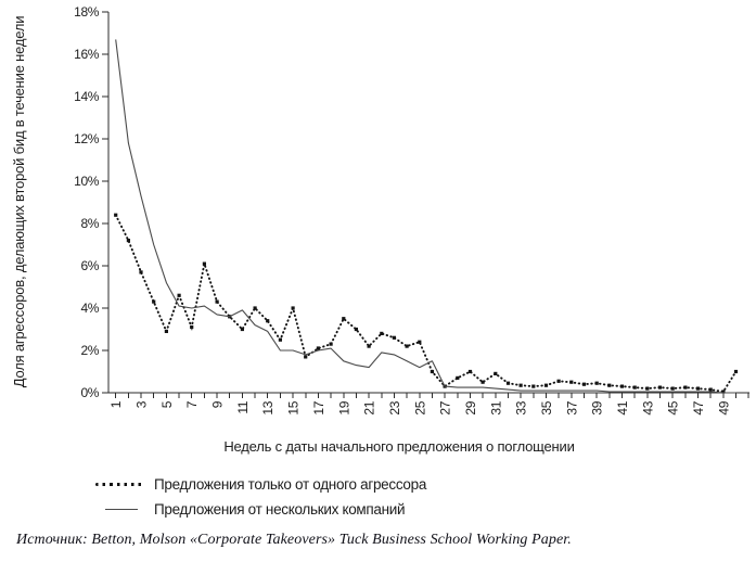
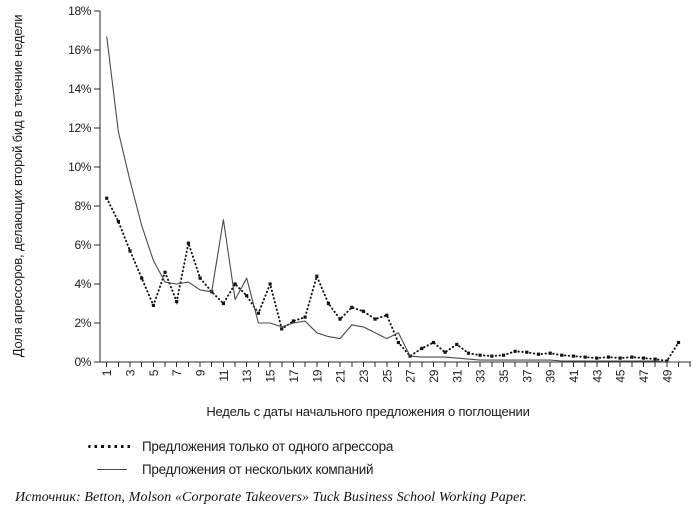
Предложения от нескольких компаний/11: 3.9% -> 7.3%
Предложения от нескольких компаний/13: 2.9% -> 4.3%
Предложения только от одного агрессора/19: 3.5% -> 4.4%
